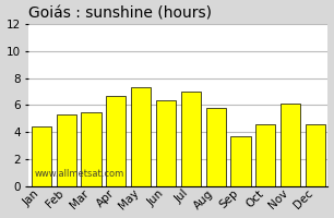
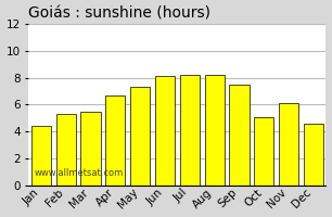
Jun: 6.4 -> 8.1
Jul: 7.0 -> 8.2
Aug: 5.8 -> 8.2
Sep: 3.7 -> 7.5
Oct: 4.6 -> 5.1
